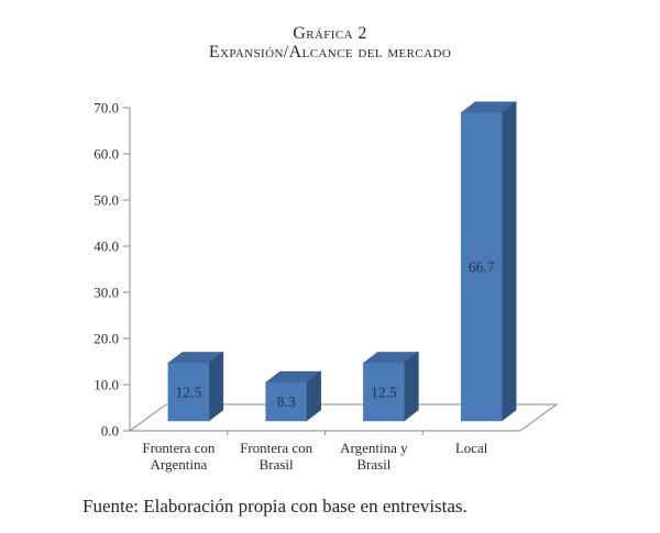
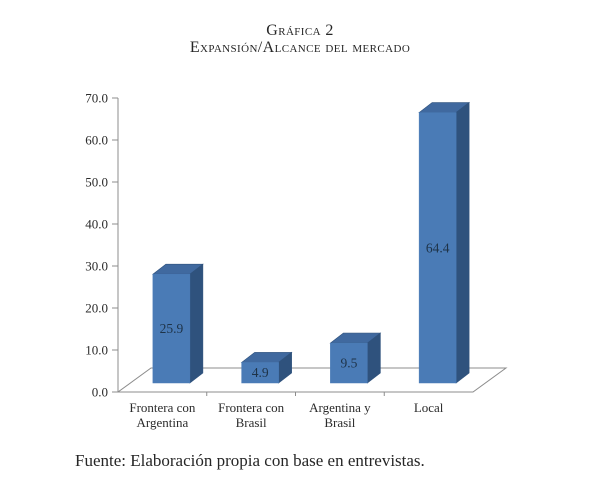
Frontera con Argentina: 12.5 -> 25.9
Frontera con Brasil: 8.3 -> 4.9
Argentina y Brasil: 12.5 -> 9.5
Local: 66.7 -> 64.4
